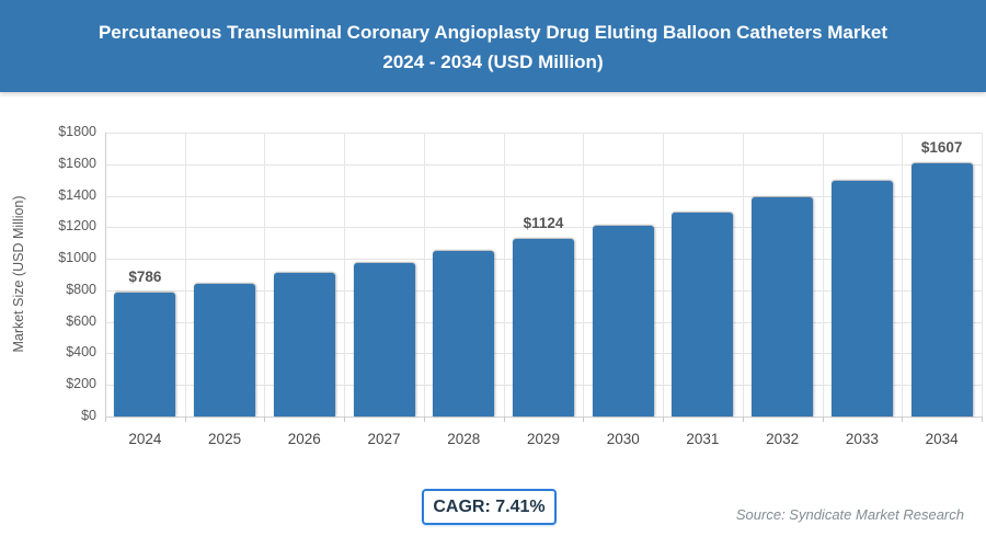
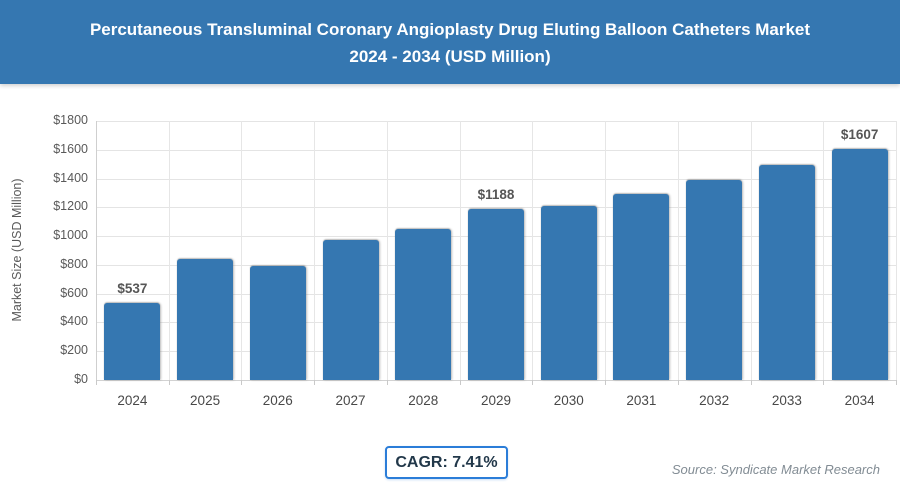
2024: $786 -> $537
2026: $910 -> $790
2029: $1124 -> $1188
